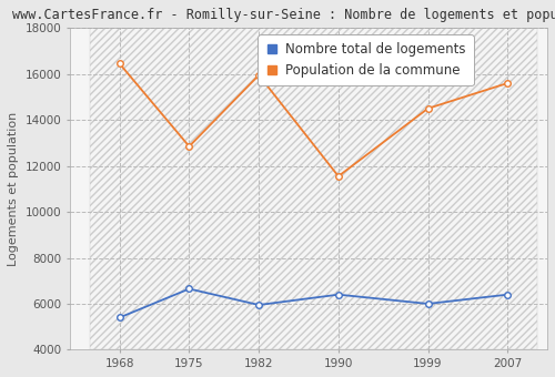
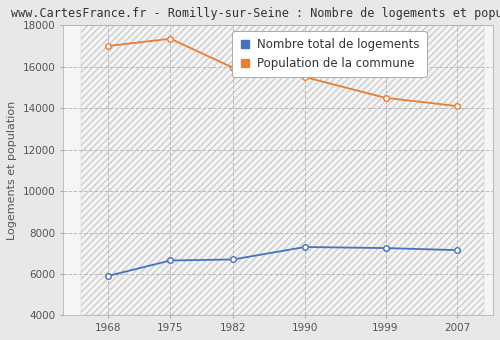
Nombre total de logements/1968: 5400 -> 5900
Population de la commune/1968: 16450 -> 17000
Population de la commune/1975: 12850 -> 17350
Nombre total de logements/1982: 5950 -> 6700
Nombre total de logements/1990: 6400 -> 7300
Population de la commune/1990: 11550 -> 15500
Nombre total de logements/1999: 6000 -> 7250
Nombre total de logements/2007: 6400 -> 7150
Population de la commune/2007: 15600 -> 14100
